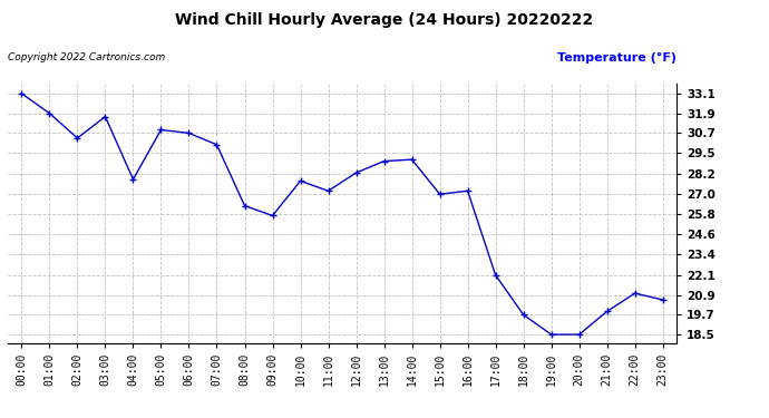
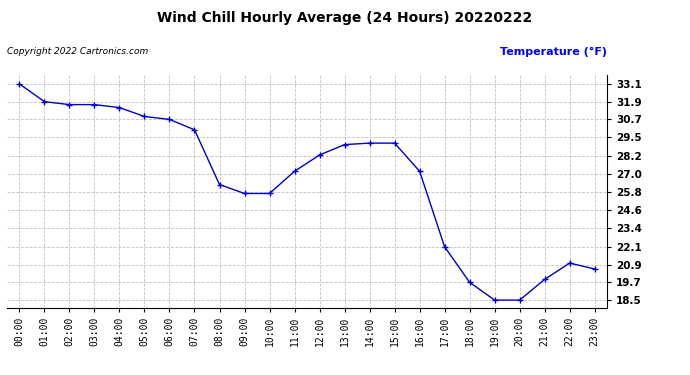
02:00: 30.4 -> 31.7
04:00: 27.9 -> 31.5
10:00: 27.8 -> 25.7
15:00: 27.0 -> 29.1
